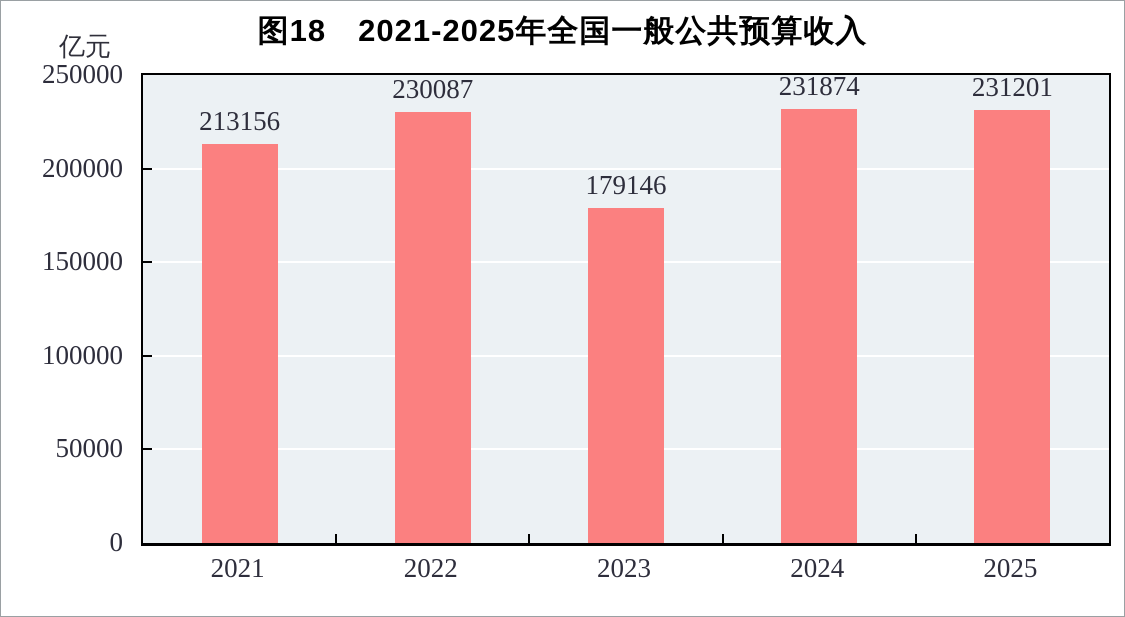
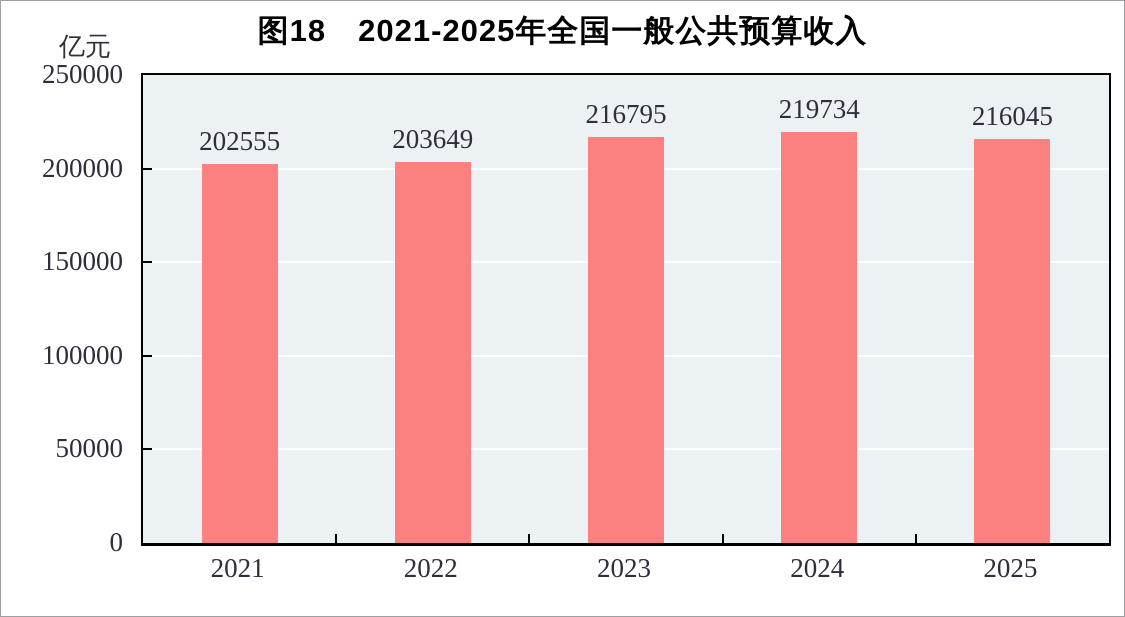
2021: 213156 -> 202555
2022: 230087 -> 203649
2023: 179146 -> 216795
2024: 231874 -> 219734
2025: 231201 -> 216045
